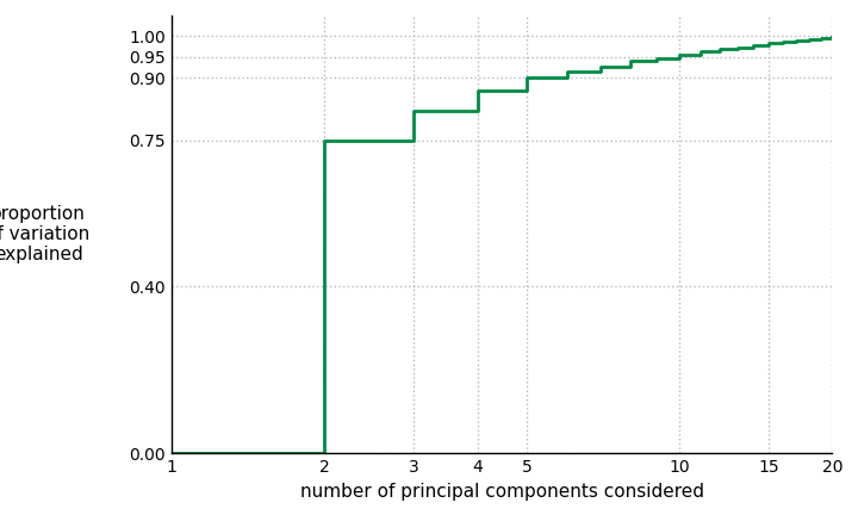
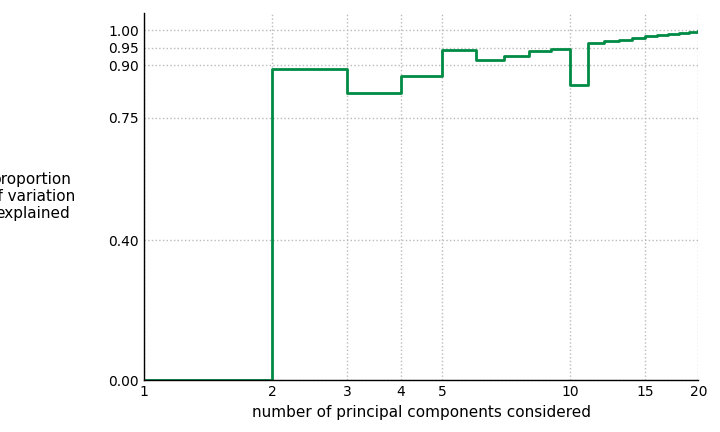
2: 0.750 -> 0.890
5: 0.900 -> 0.945
10: 0.956 -> 0.845
